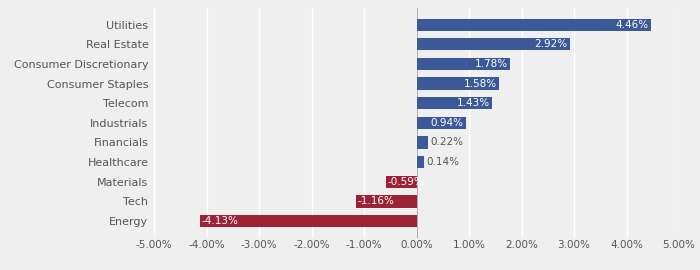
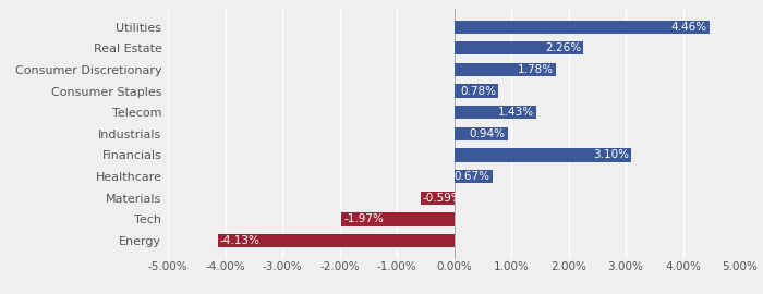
Real Estate: 2.92% -> 2.26%
Consumer Staples: 1.58% -> 0.78%
Financials: 0.22% -> 3.10%
Healthcare: 0.14% -> 0.67%
Tech: -1.16% -> -1.97%
